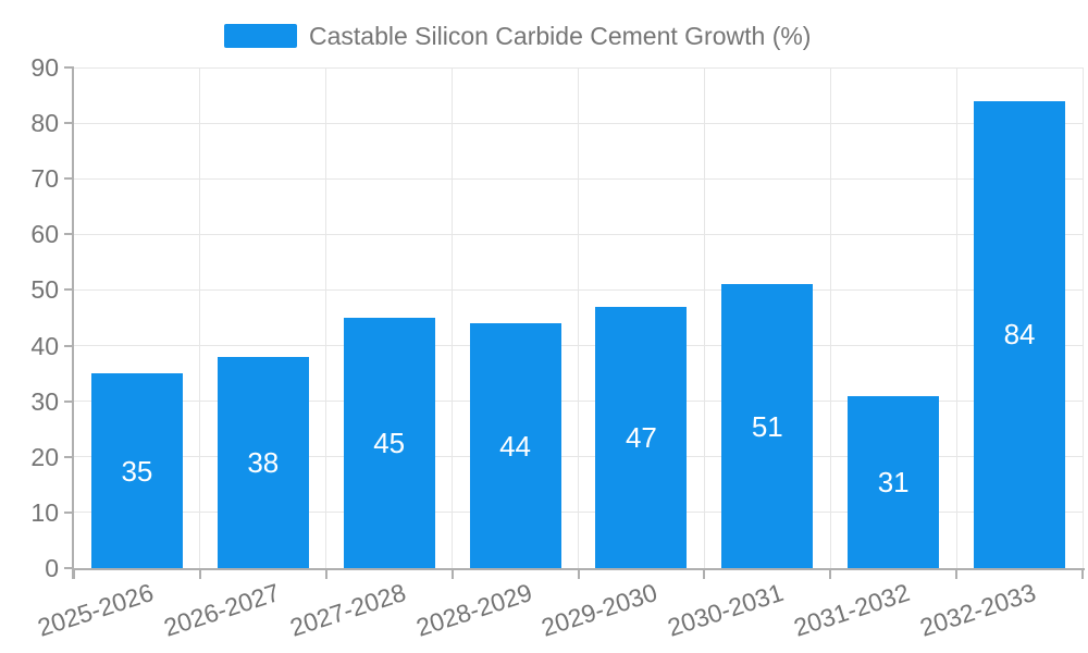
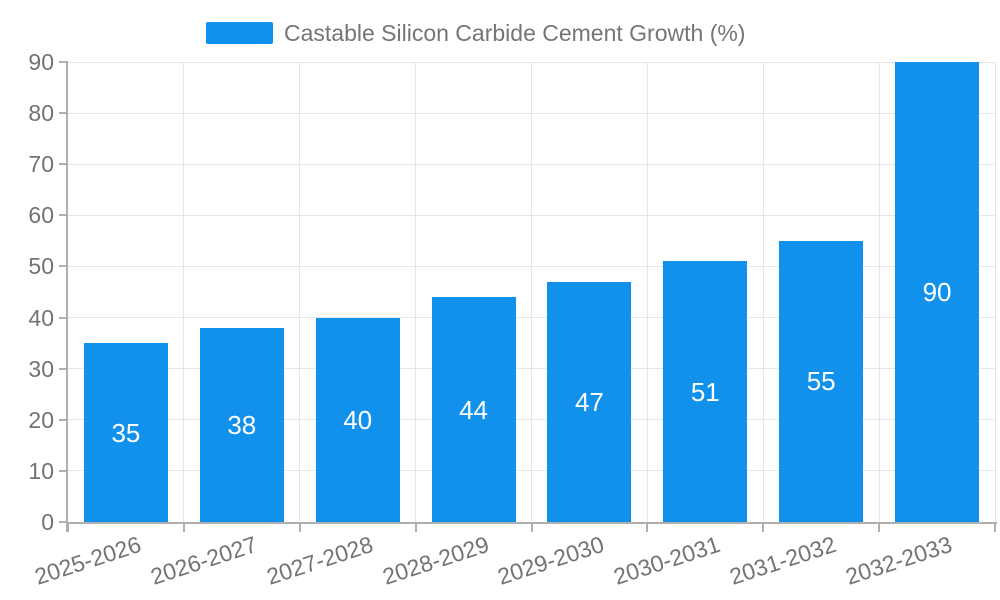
2027-2028: 45 -> 40
2031-2032: 31 -> 55
2032-2033: 84 -> 90
